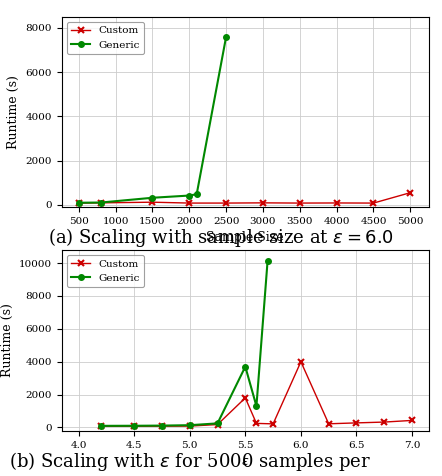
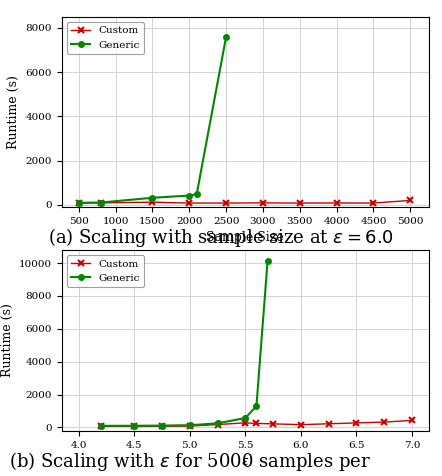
Custom/5000: 550 -> 200
Custom/5.5: 1800 -> 300
Generic/5.5: 3700 -> 600
Custom/6.0: 4000 -> 200
